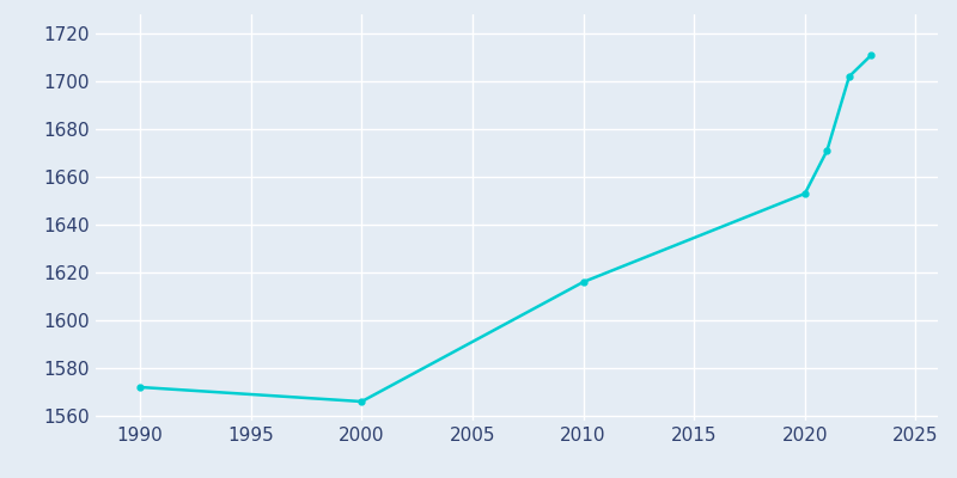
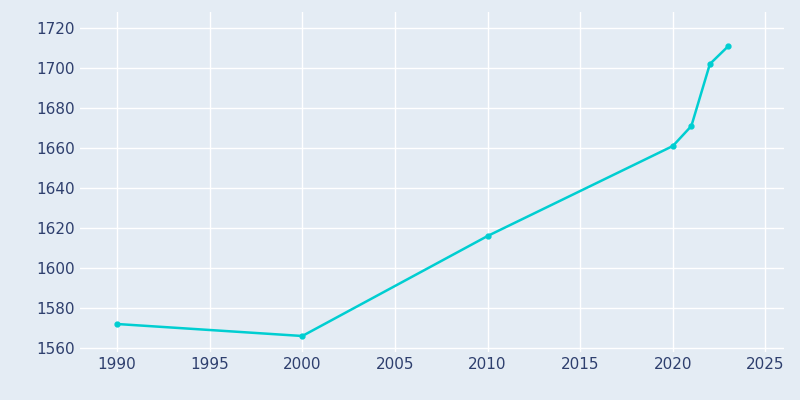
2020: 1653 -> 1661
